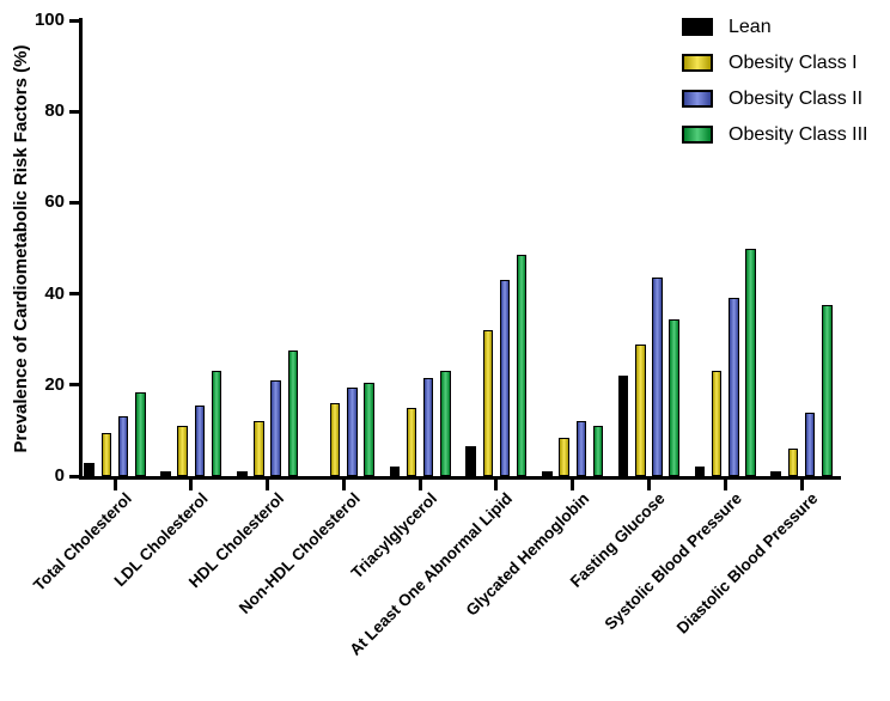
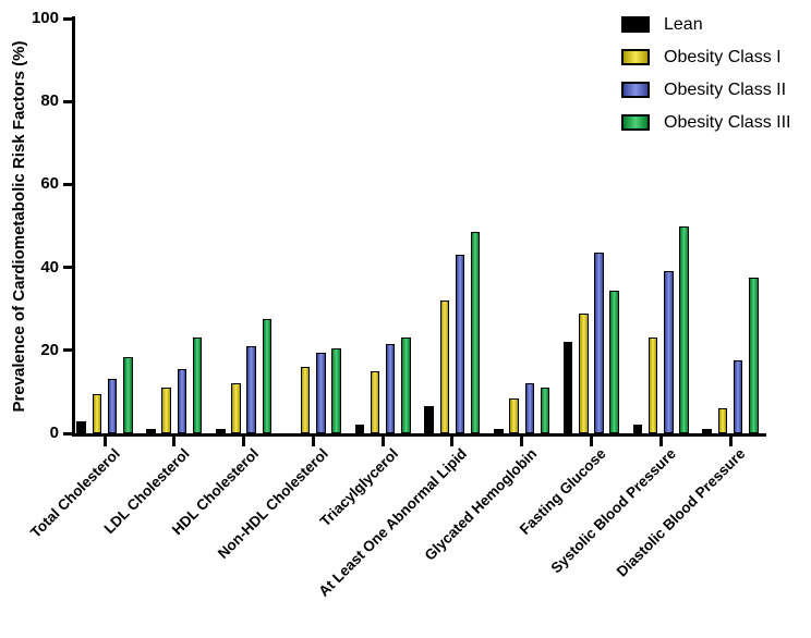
Obesity Class II/Diastolic Blood Pressure: 14 -> 18
